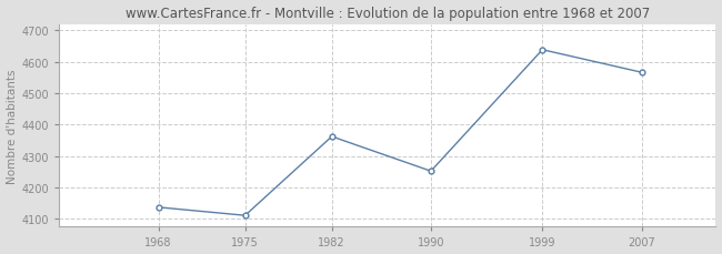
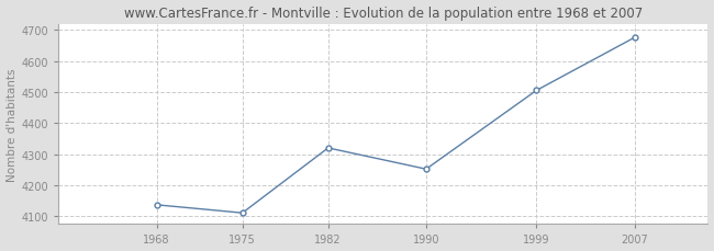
1982: 4362 -> 4320
1999: 4638 -> 4505
2007: 4566 -> 4675
